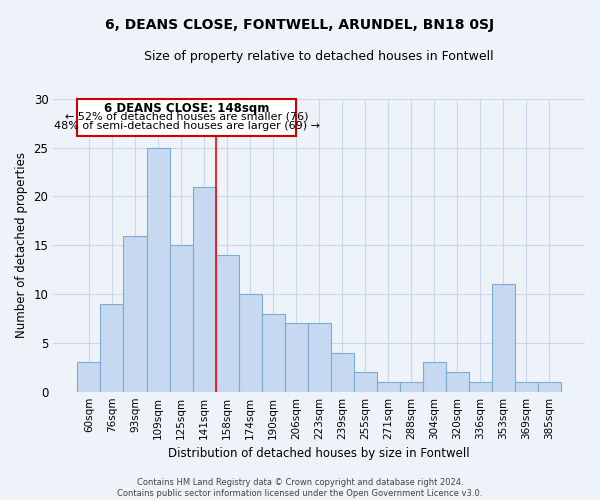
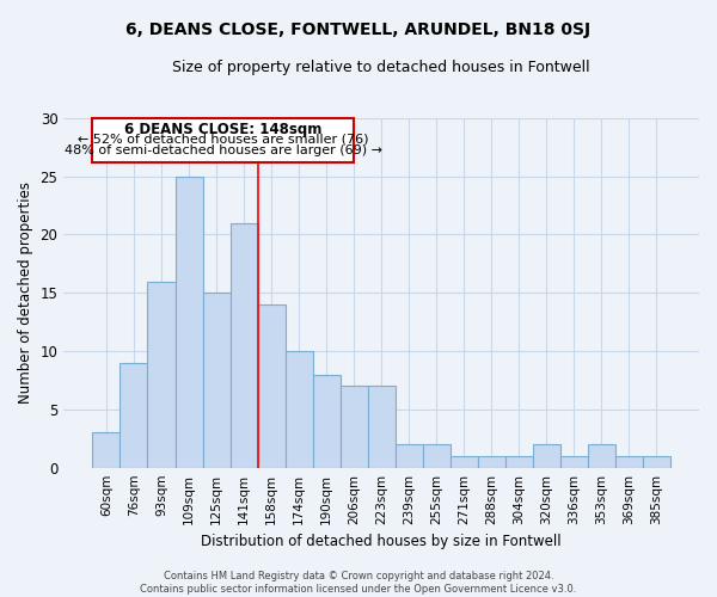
239sqm: 4 -> 2
304sqm: 3 -> 1
353sqm: 11 -> 2
